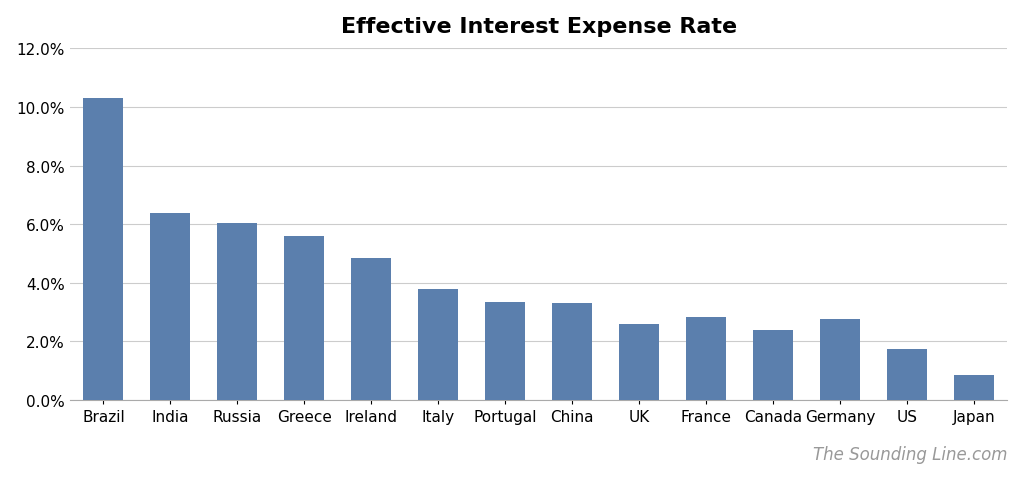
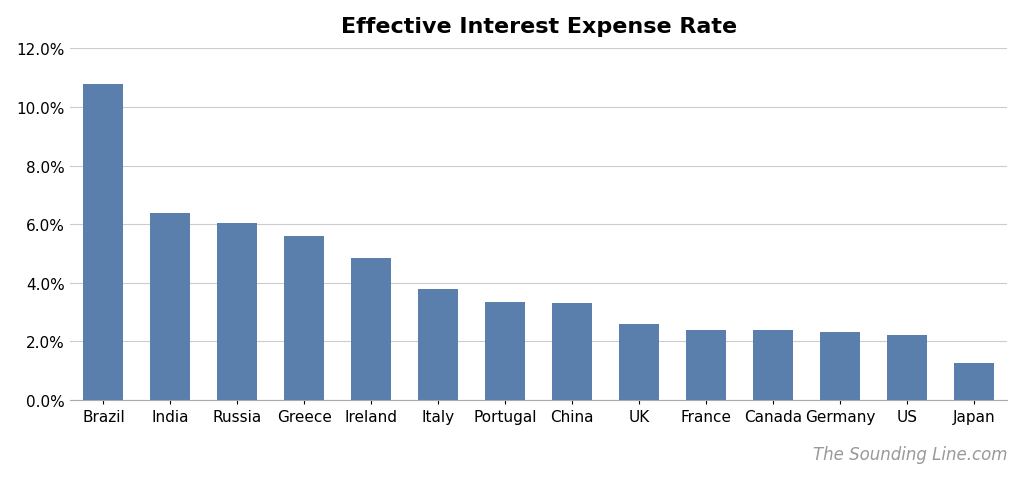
Brazil: 10.30% -> 10.80%
France: 2.85% -> 2.40%
Germany: 2.75% -> 2.32%
US: 1.75% -> 2.23%
Japan: 0.85% -> 1.25%
